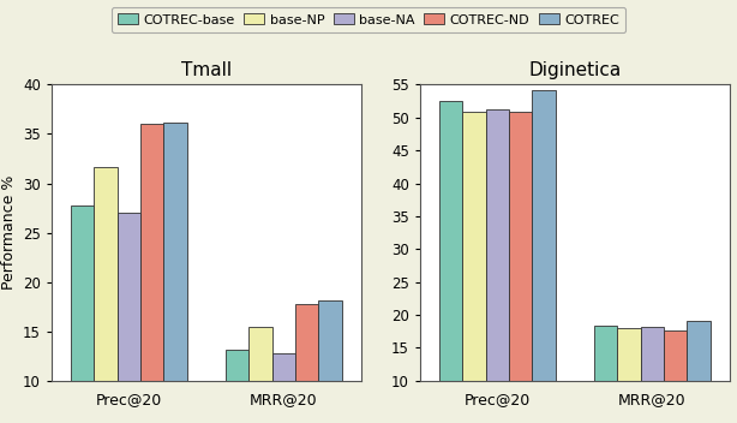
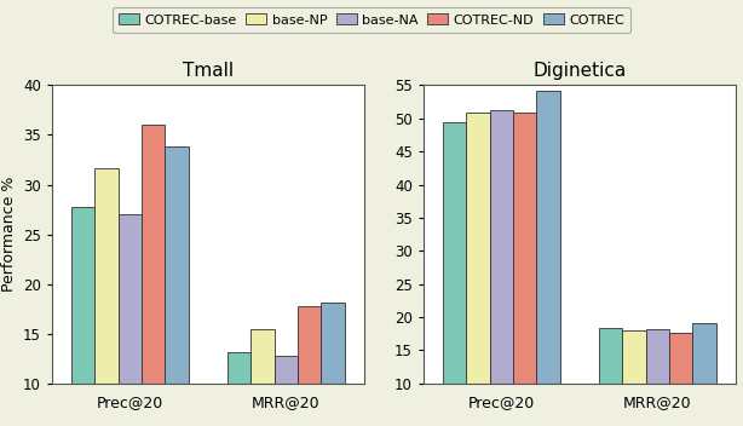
Tmall/COTREC/Prec@20: 36.2 -> 33.8
Diginetica/COTREC-base/Prec@20: 52.6 -> 49.4
